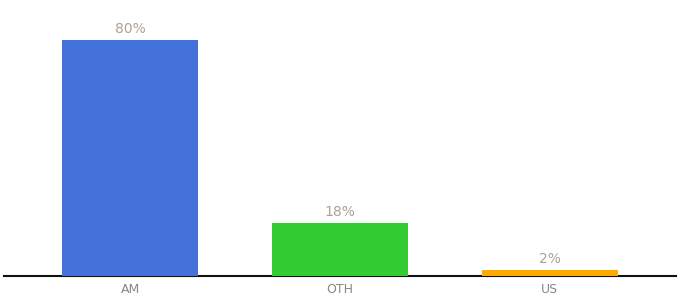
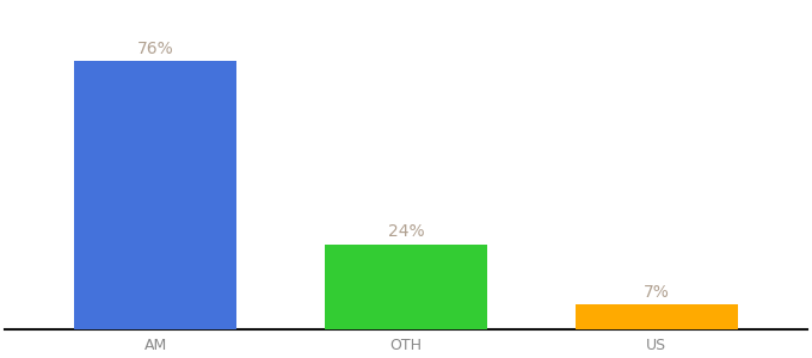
AM: 80% -> 76%
OTH: 18% -> 24%
US: 2% -> 7%
